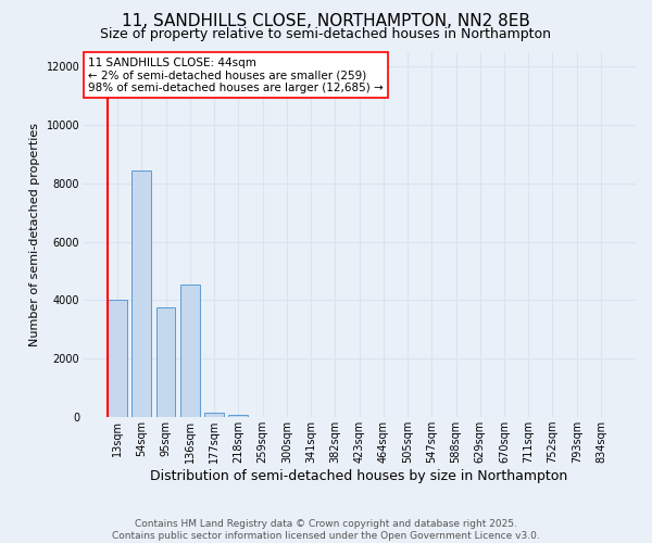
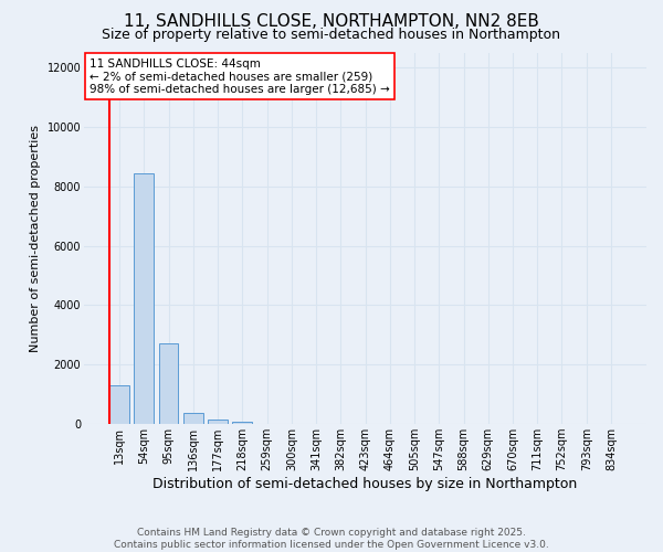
13sqm: 4000 -> 1300
95sqm: 3750 -> 2700
136sqm: 4550 -> 380
